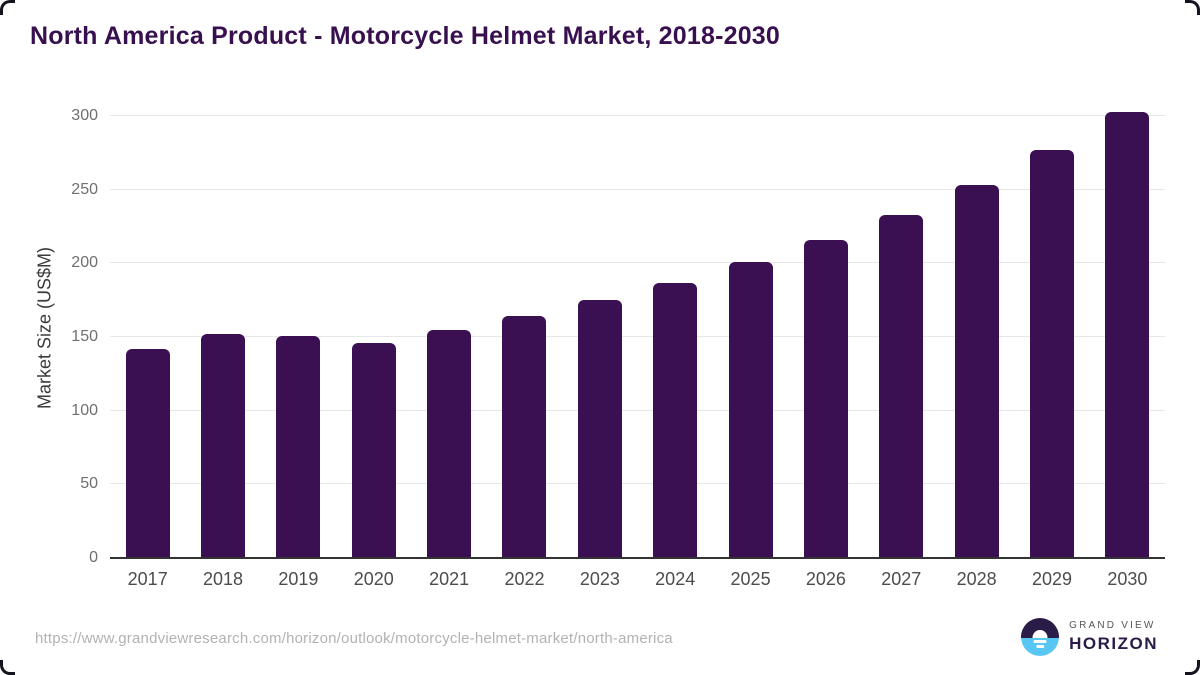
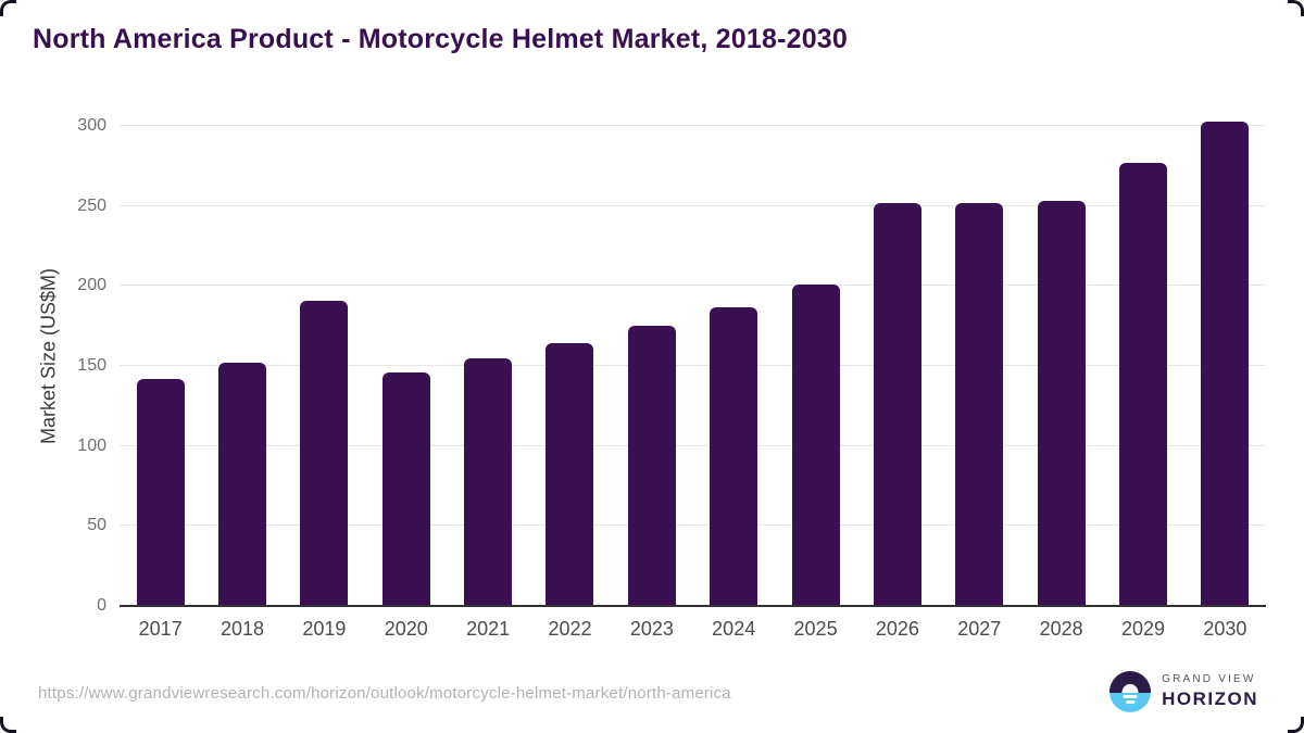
2019: 151 -> 191
2026: 216 -> 252
2027: 233 -> 252
